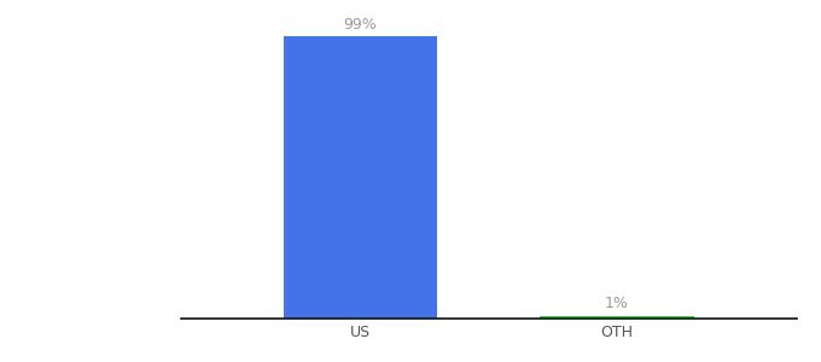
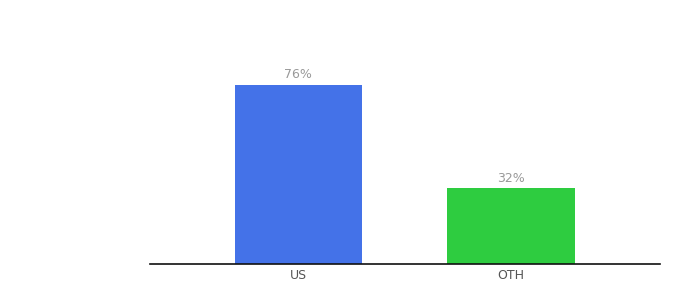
US: 99% -> 76%
OTH: 1% -> 32%
